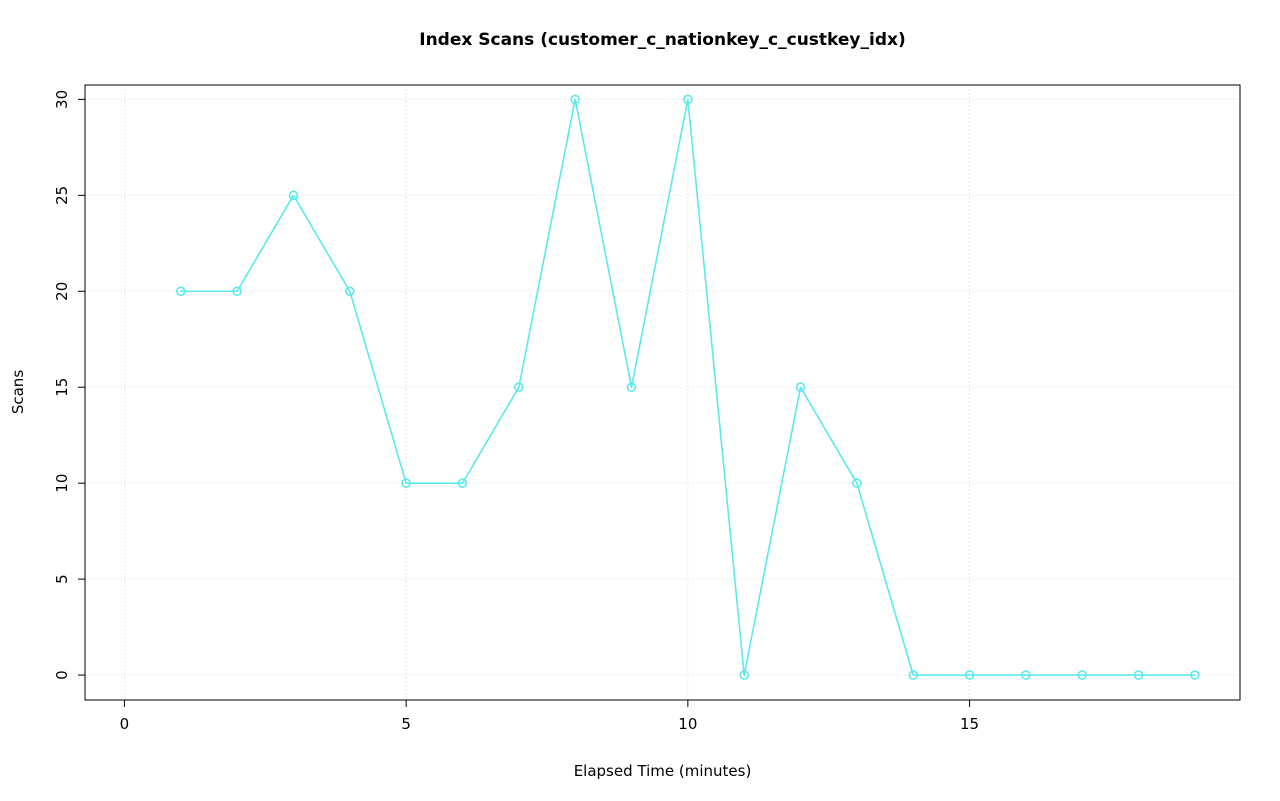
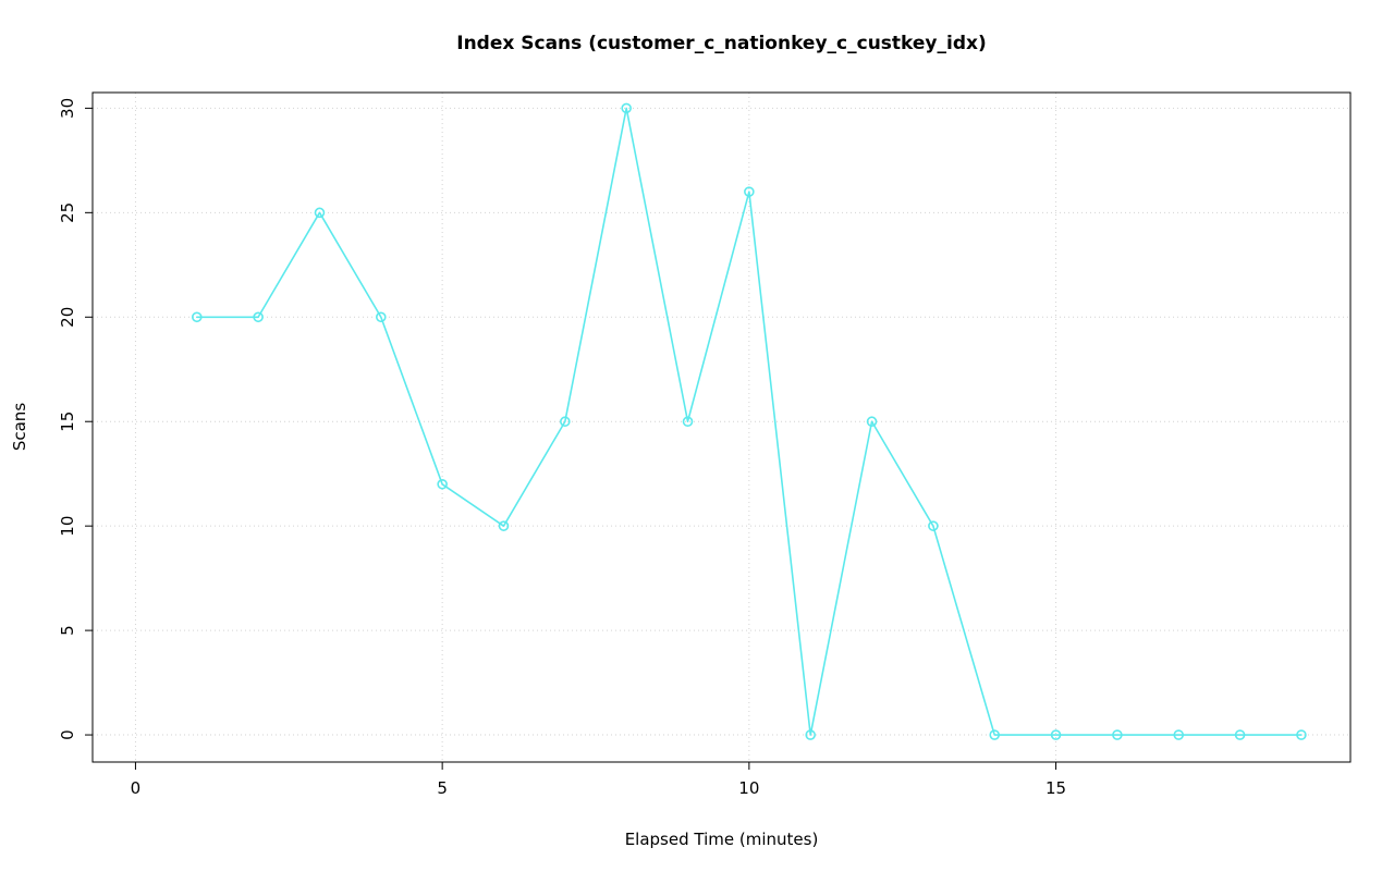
5: 10 -> 12
10: 30 -> 26
